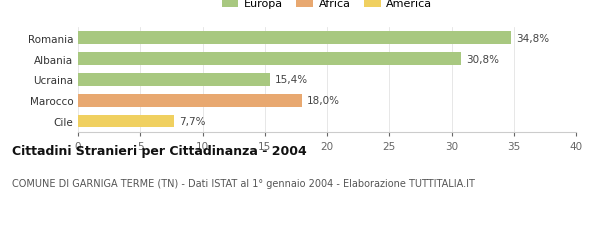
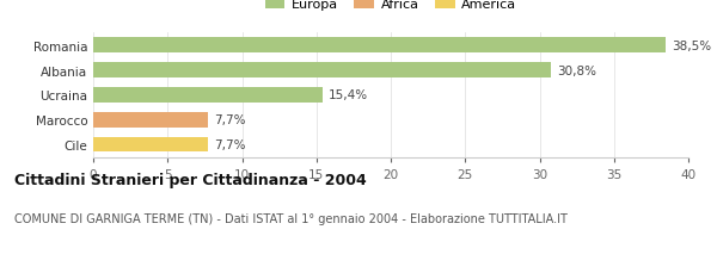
Romania: 34,8% -> 38,5%
Marocco: 18,0% -> 7,7%
